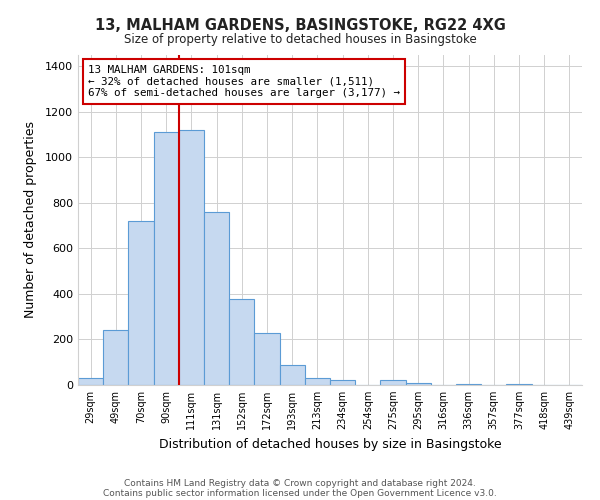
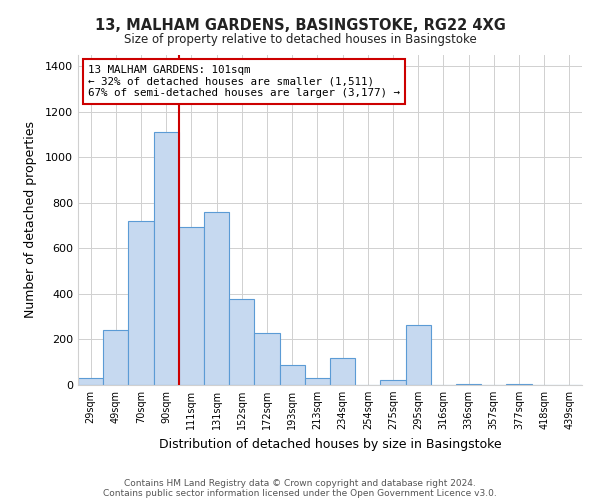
111sqm: 1120 -> 695
234sqm: 20 -> 120
295sqm: 10 -> 265
